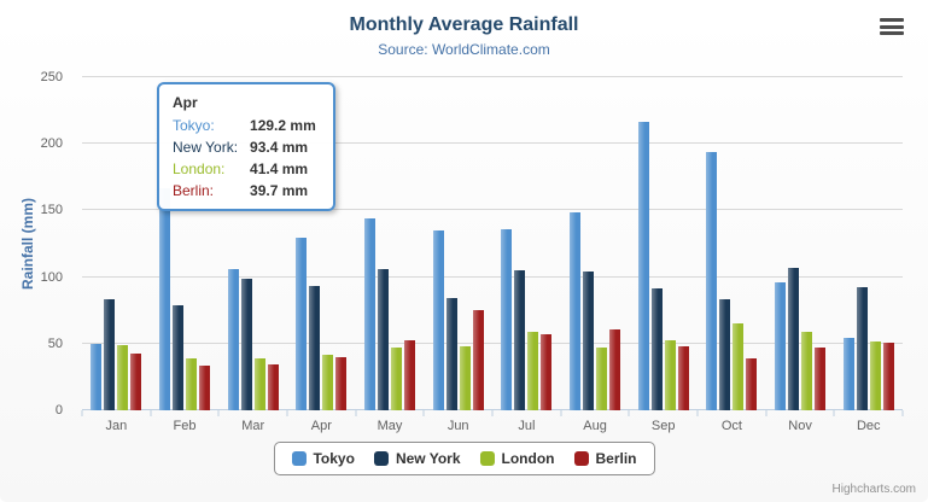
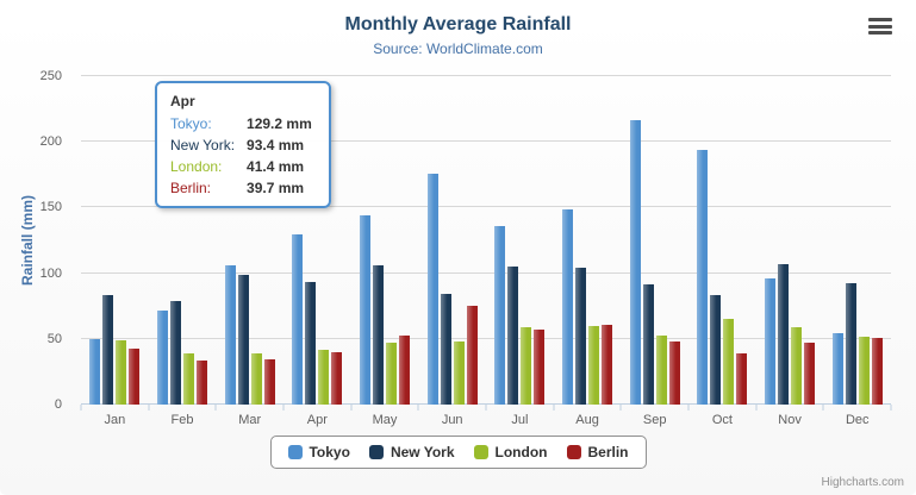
Tokyo/Feb: 167 -> 72
Tokyo/Jun: 135 -> 176
London/Aug: 47 -> 60
